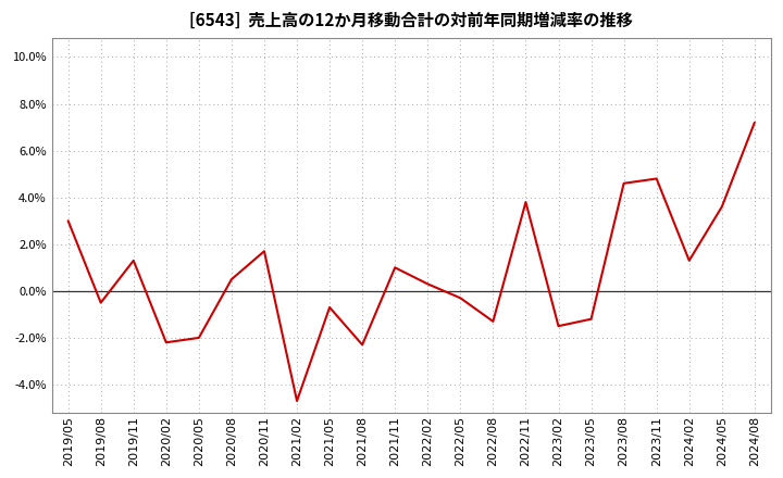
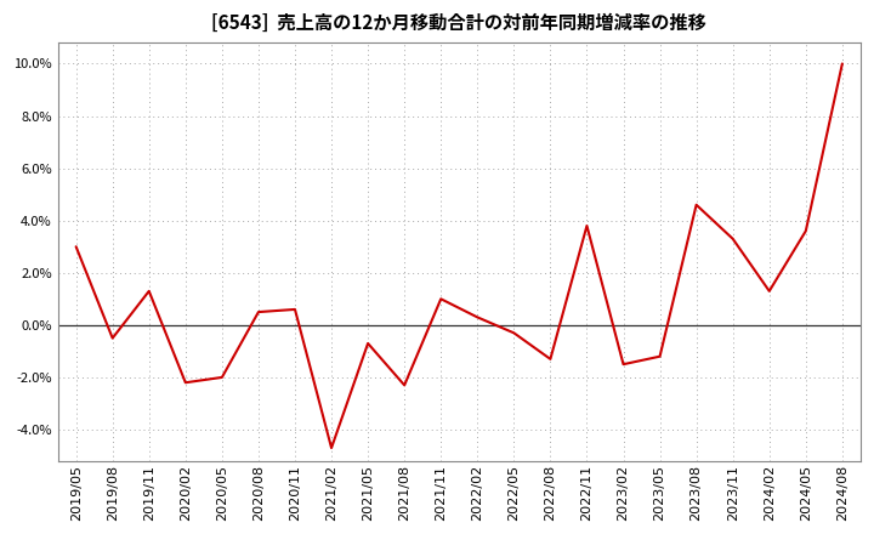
2020/11: 1.7% -> 0.6%
2023/11: 4.8% -> 3.3%
2024/08: 7.2% -> 10.0%
